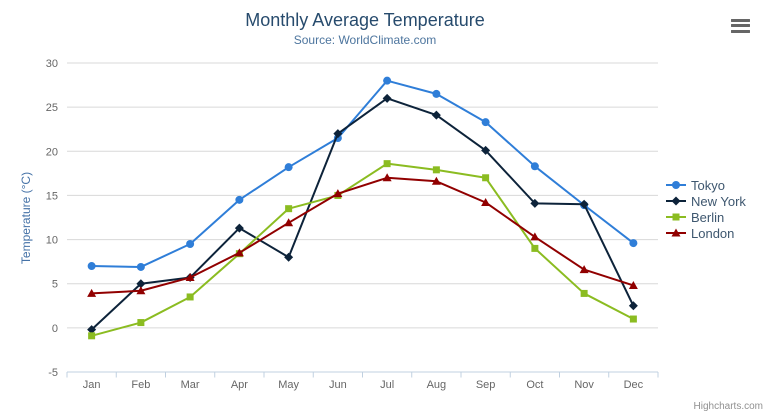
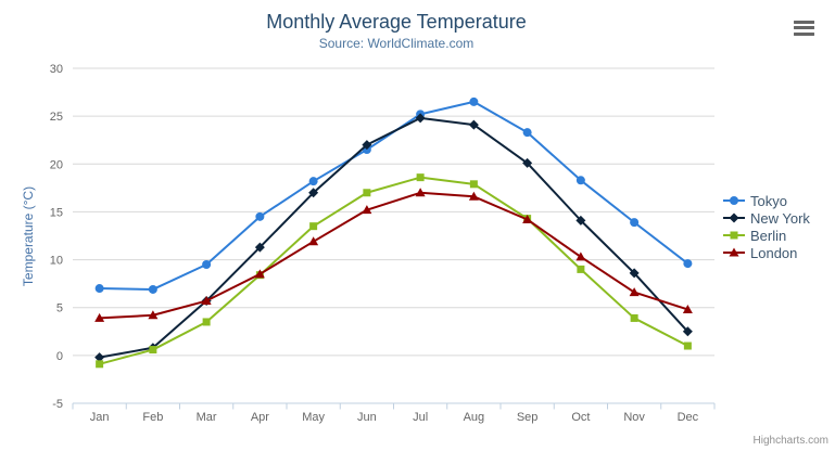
New York/Feb: 5 -> 1
New York/May: 8 -> 17
Berlin/Jun: 15 -> 17
Tokyo/Jul: 28 -> 25
New York/Jul: 26 -> 25
Berlin/Sep: 17 -> 14
New York/Nov: 14 -> 9
